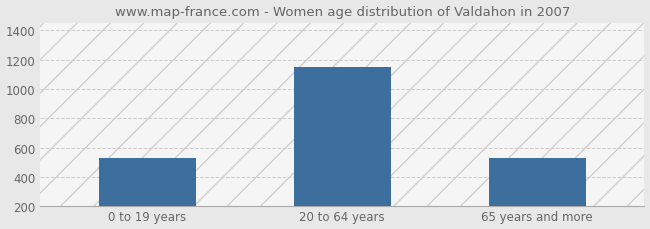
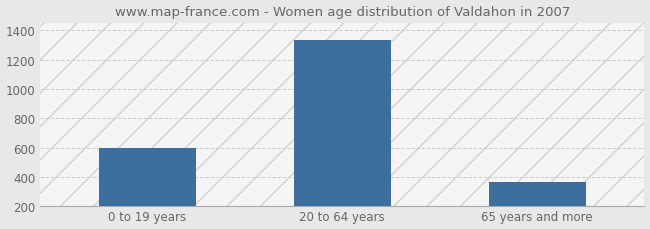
0 to 19 years: 530 -> 600
20 to 64 years: 1150 -> 1330
65 years and more: 530 -> 360
